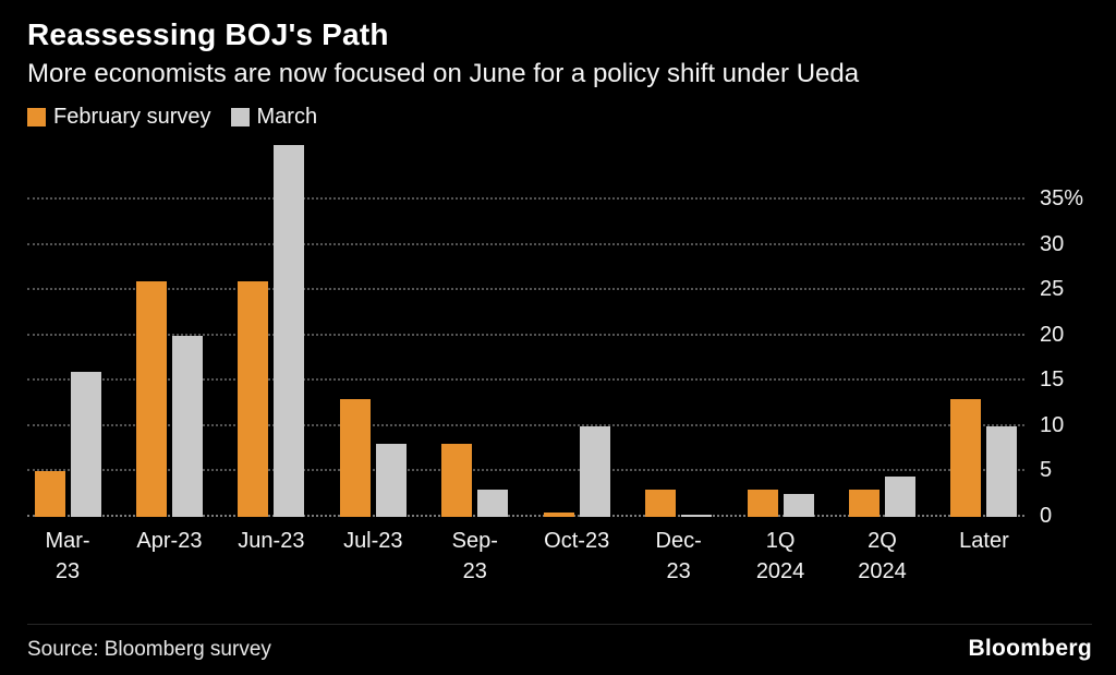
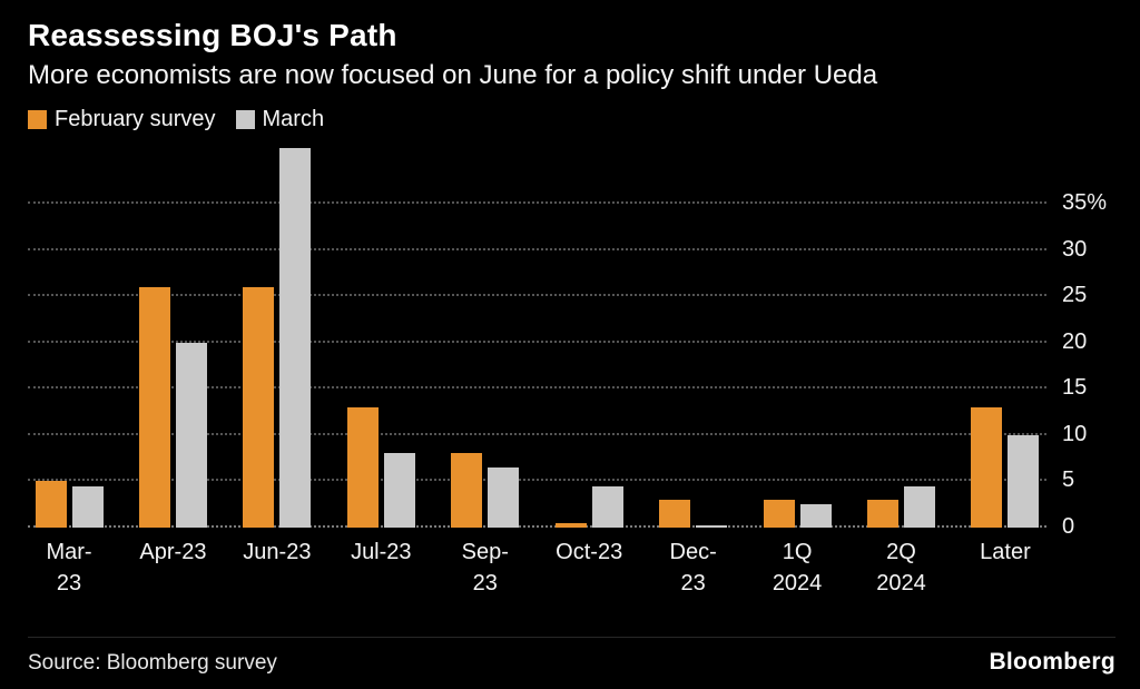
March/Mar-23: 16% -> 4%
March/Sep-23: 3% -> 6%
March/Oct-23: 10% -> 4%
